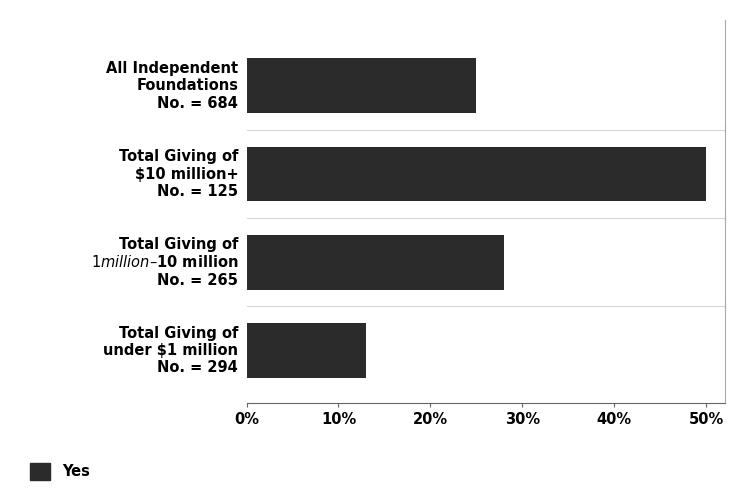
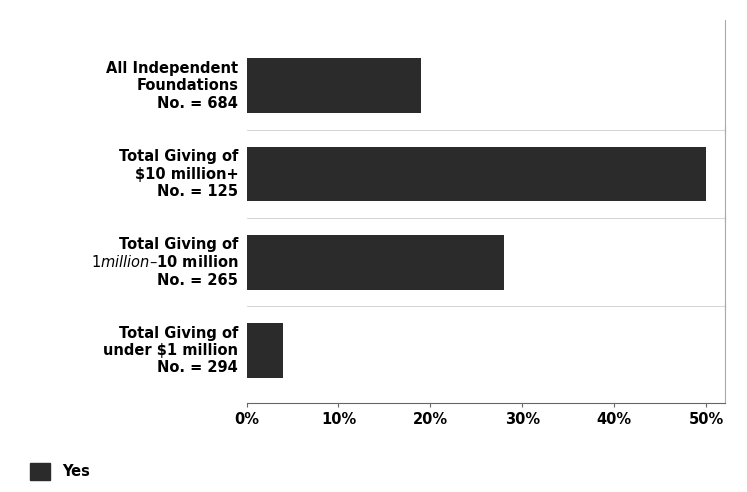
All Independent Foundations No. = 684: 25% -> 19%
Total Giving of under $1 million No. = 294: 13% -> 4%
